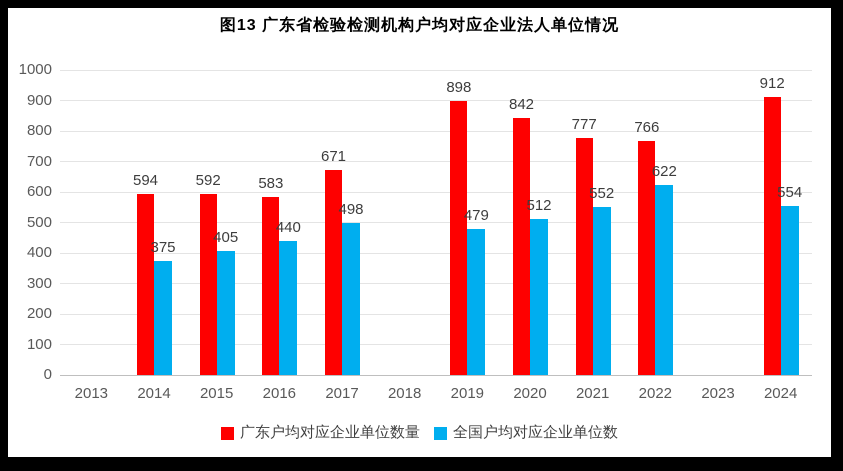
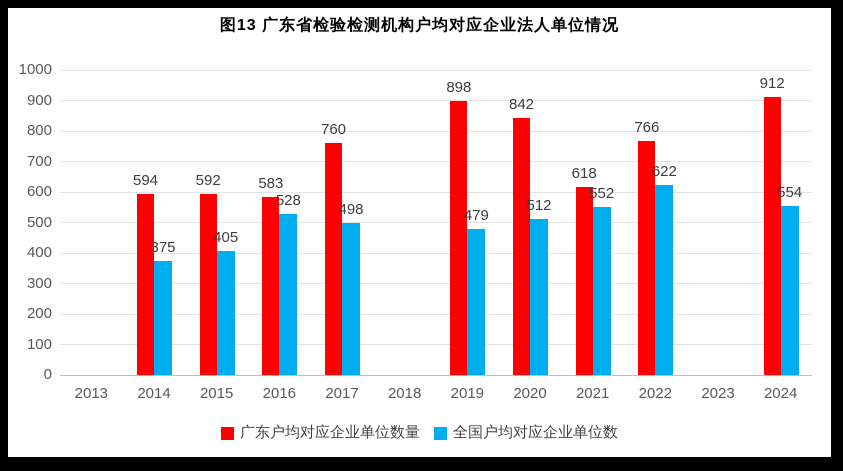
全国户均对应企业单位数/2016: 440 -> 528
广东户均对应企业单位数量/2017: 671 -> 760
广东户均对应企业单位数量/2021: 777 -> 618
